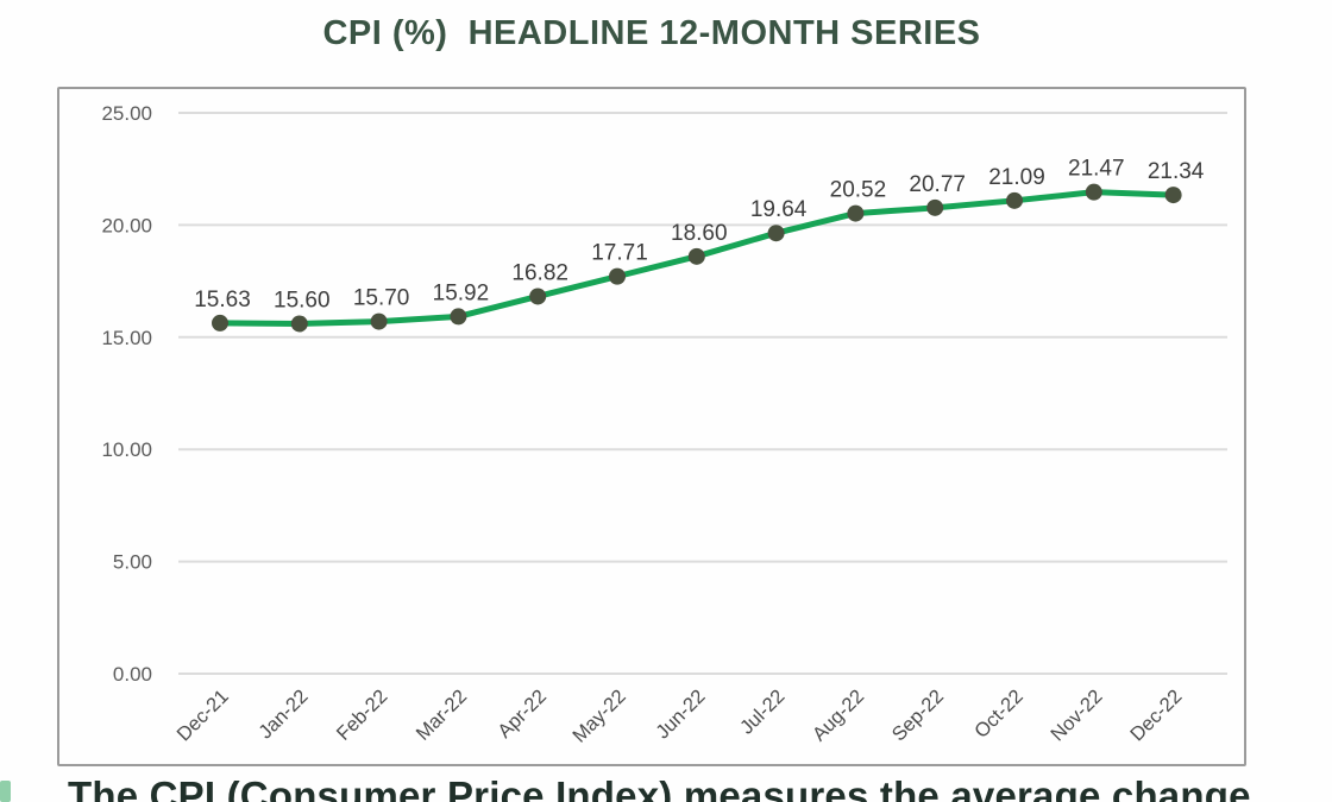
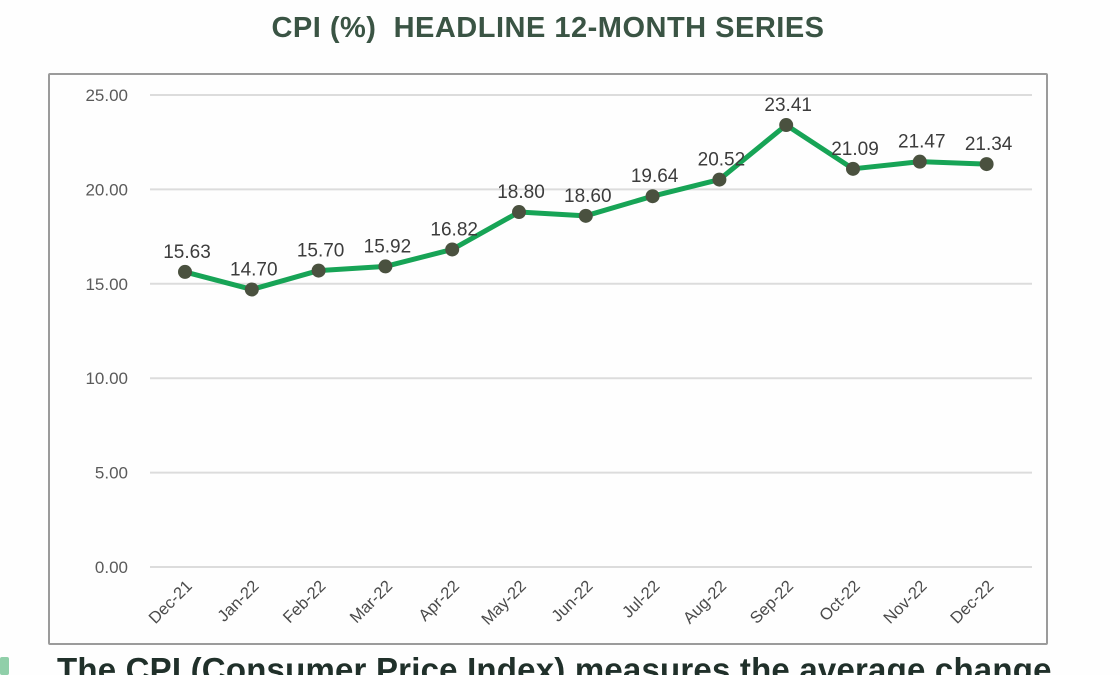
Jan-22: 15.60 -> 14.70
May-22: 17.71 -> 18.80
Sep-22: 20.77 -> 23.41
